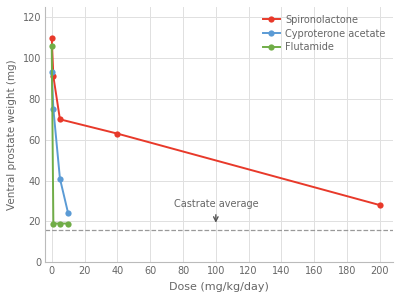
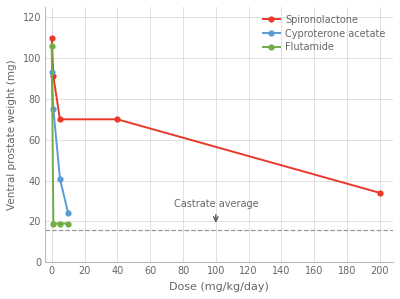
Spironolactone/40: 63 -> 70
Spironolactone/200: 28 -> 34
